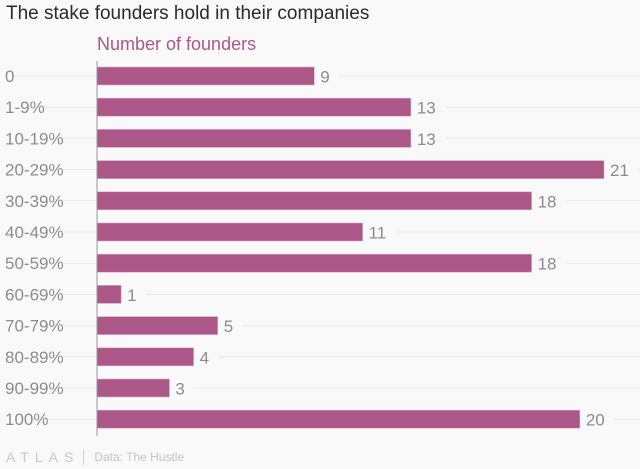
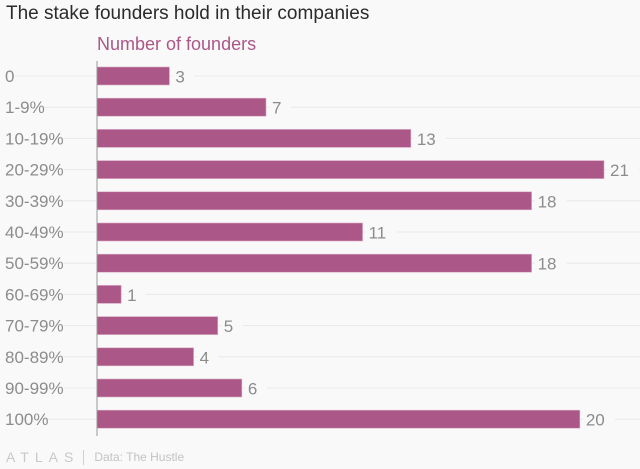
0: 9 -> 3
1-9%: 13 -> 7
90-99%: 3 -> 6
